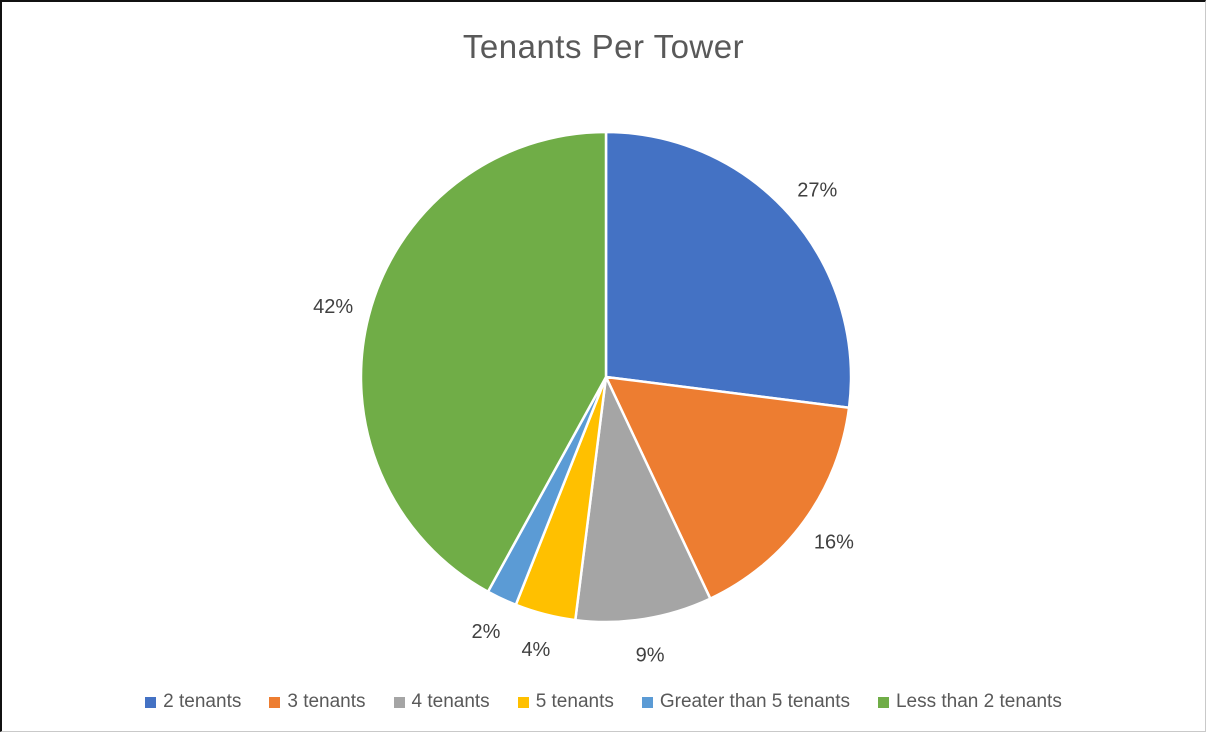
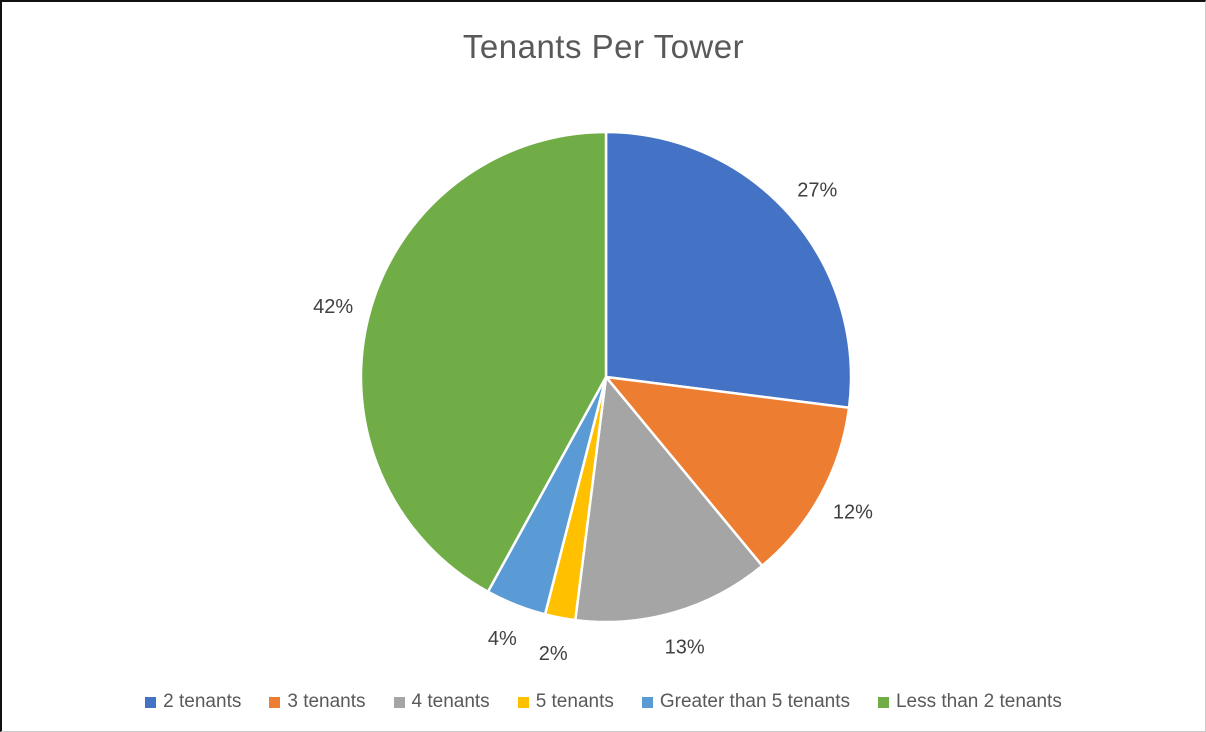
3 tenants: 16% -> 12%
4 tenants: 9% -> 13%
5 tenants: 4% -> 2%
Greater than 5 tenants: 2% -> 4%
